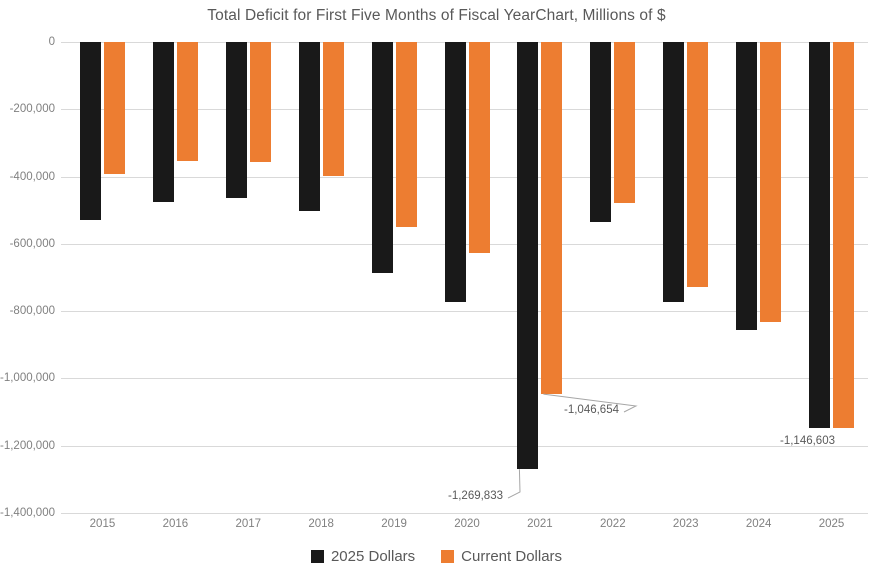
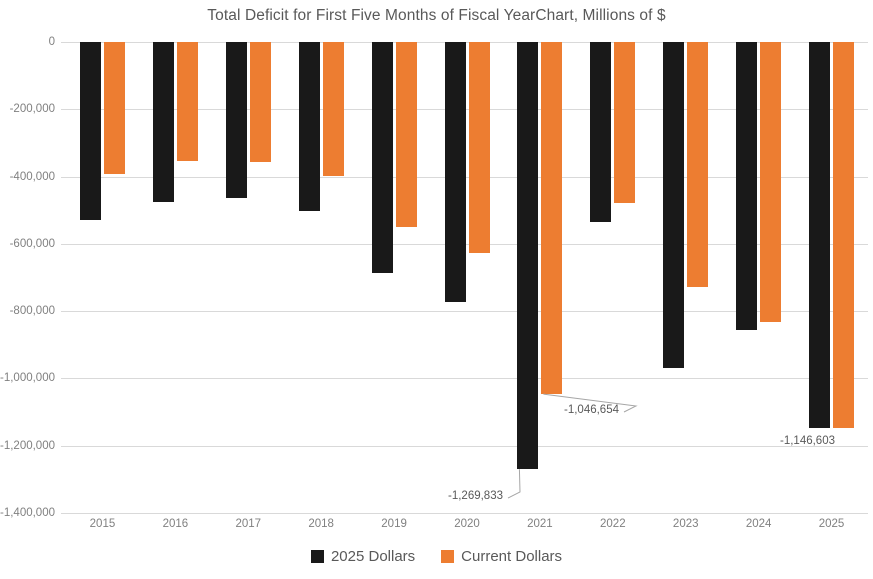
2025 Dollars/2023: -770000 -> -970000
